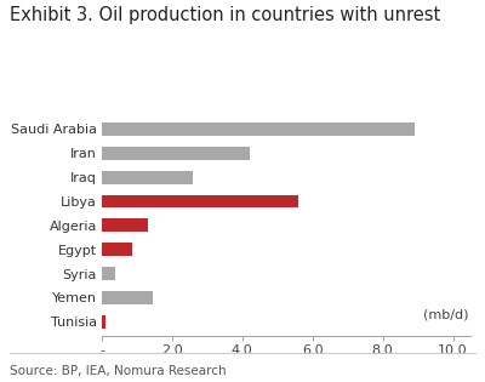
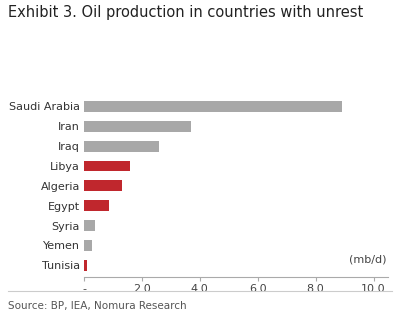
Iran: 4.20 -> 3.70
Libya: 5.60 -> 1.60
Yemen: 1.45 -> 0.28
